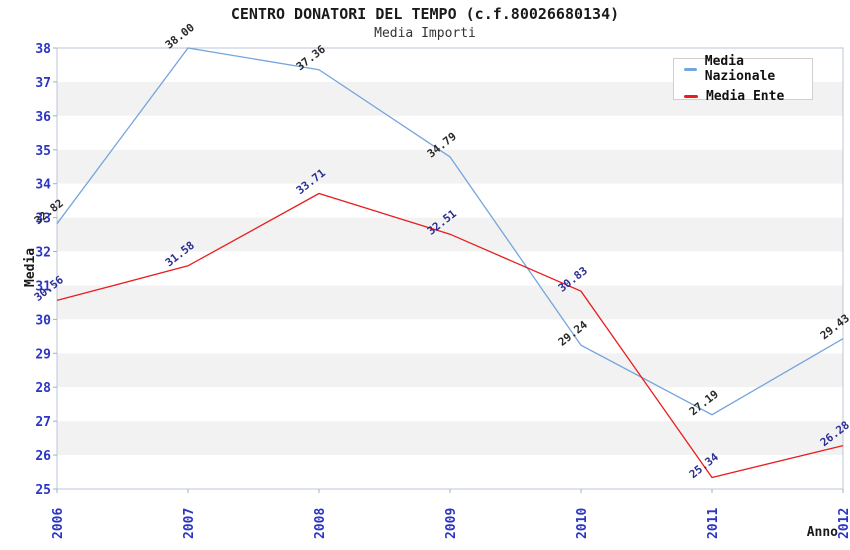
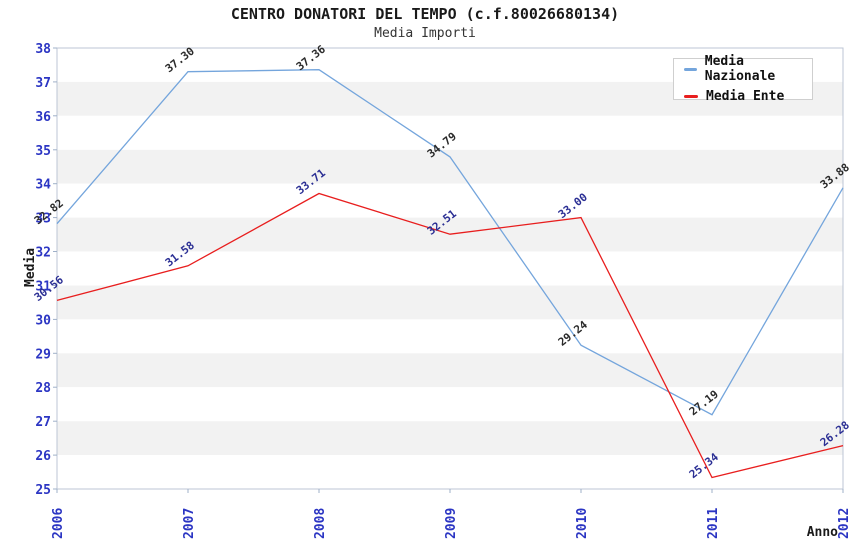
Media Nazionale/2007: 38.00 -> 37.30
Media Ente/2010: 30.83 -> 33.00
Media Nazionale/2012: 29.43 -> 33.88
